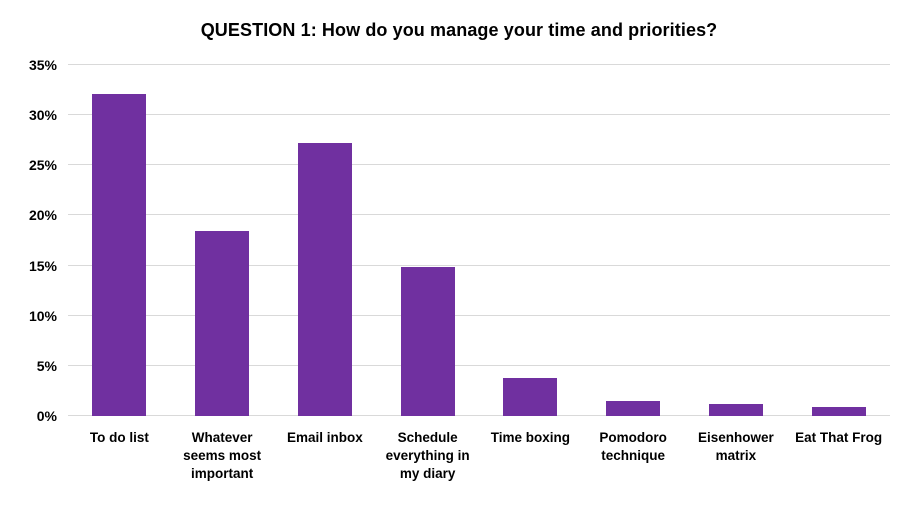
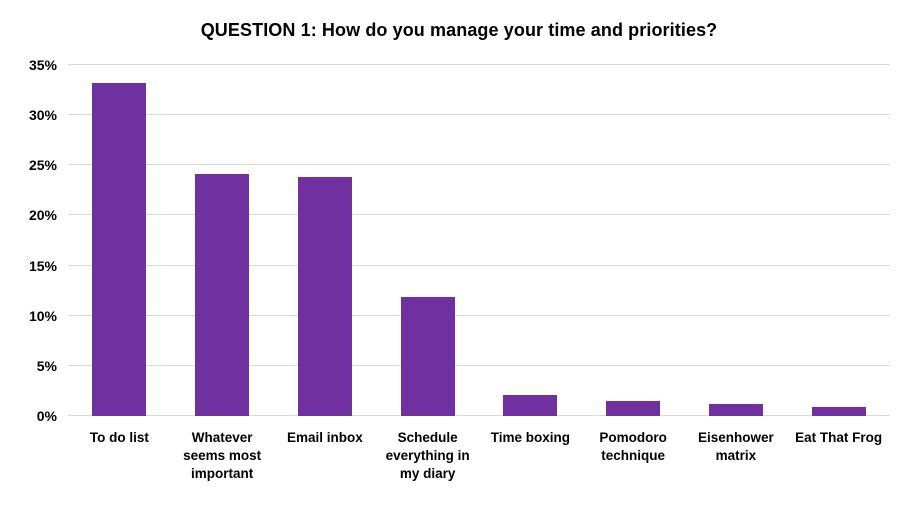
To do list: 32.1% -> 33.2%
Whatever seems most important: 18.4% -> 24.1%
Email inbox: 27.2% -> 23.8%
Schedule everything in my diary: 14.9% -> 11.9%
Time boxing: 3.8% -> 2.1%
